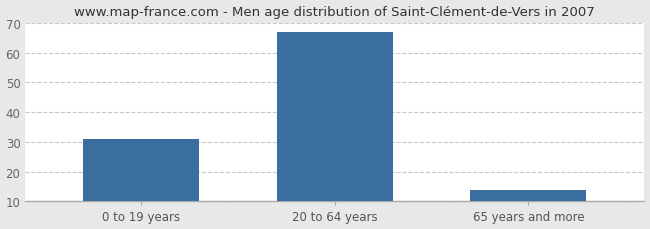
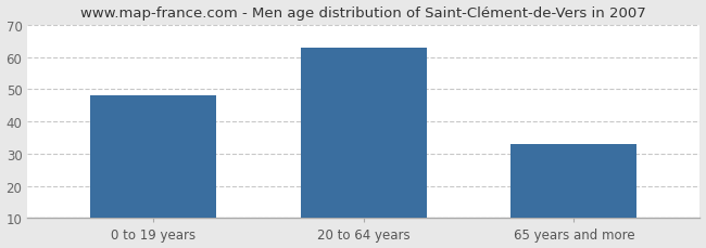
0 to 19 years: 31 -> 48
20 to 64 years: 67 -> 63
65 years and more: 14 -> 33
